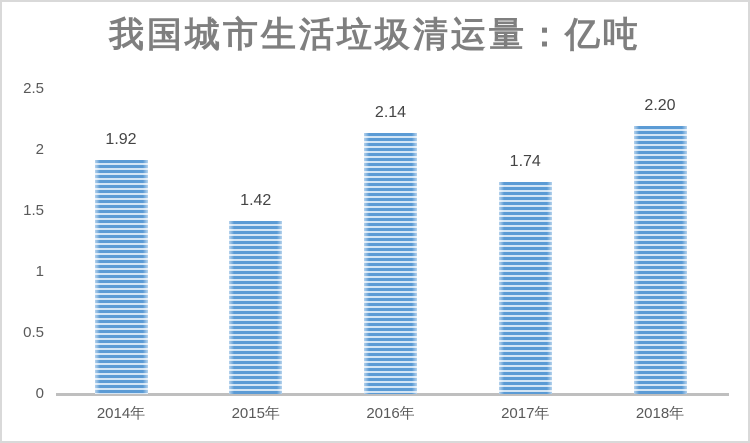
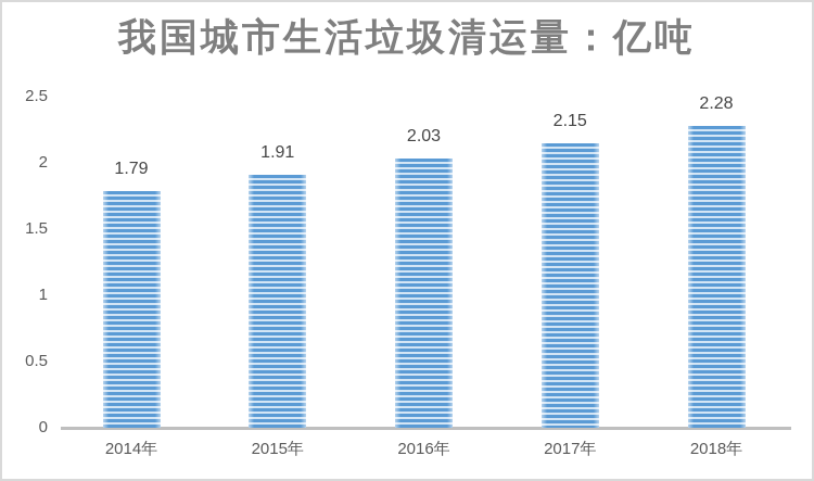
2014年: 1.92 -> 1.79
2015年: 1.42 -> 1.91
2016年: 2.14 -> 2.03
2017年: 1.74 -> 2.15
2018年: 2.20 -> 2.28
